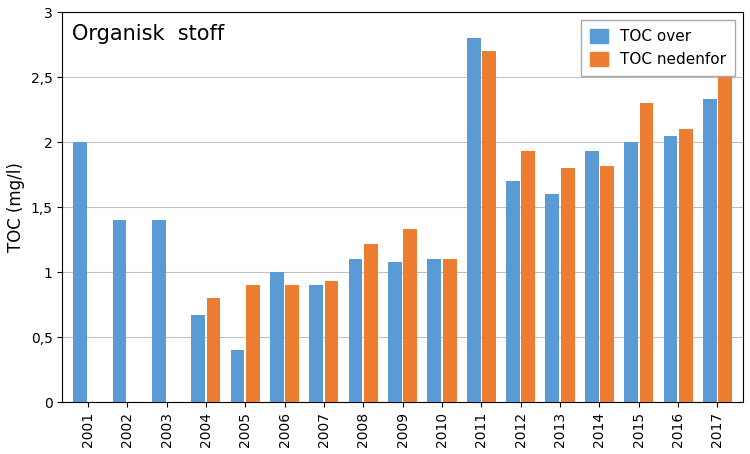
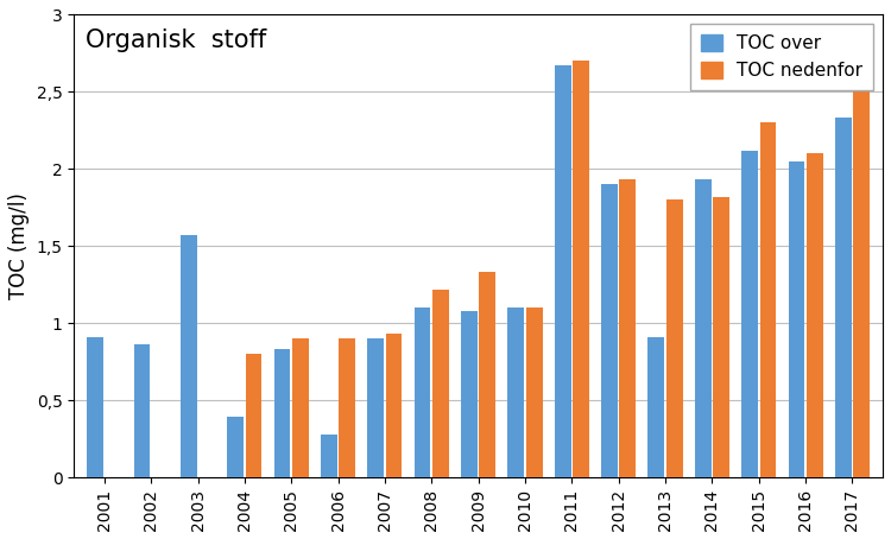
TOC over/2001: 2,00 -> 0,91
TOC over/2002: 1,40 -> 0,86
TOC over/2003: 1,40 -> 1,57
TOC over/2004: 0,67 -> 0,39
TOC over/2005: 0,40 -> 0,83
TOC over/2006: 1,00 -> 0,28
TOC over/2011: 2,80 -> 2,67
TOC over/2012: 1,70 -> 1,90
TOC over/2013: 1,60 -> 0,91
TOC over/2015: 2,00 -> 2,12
